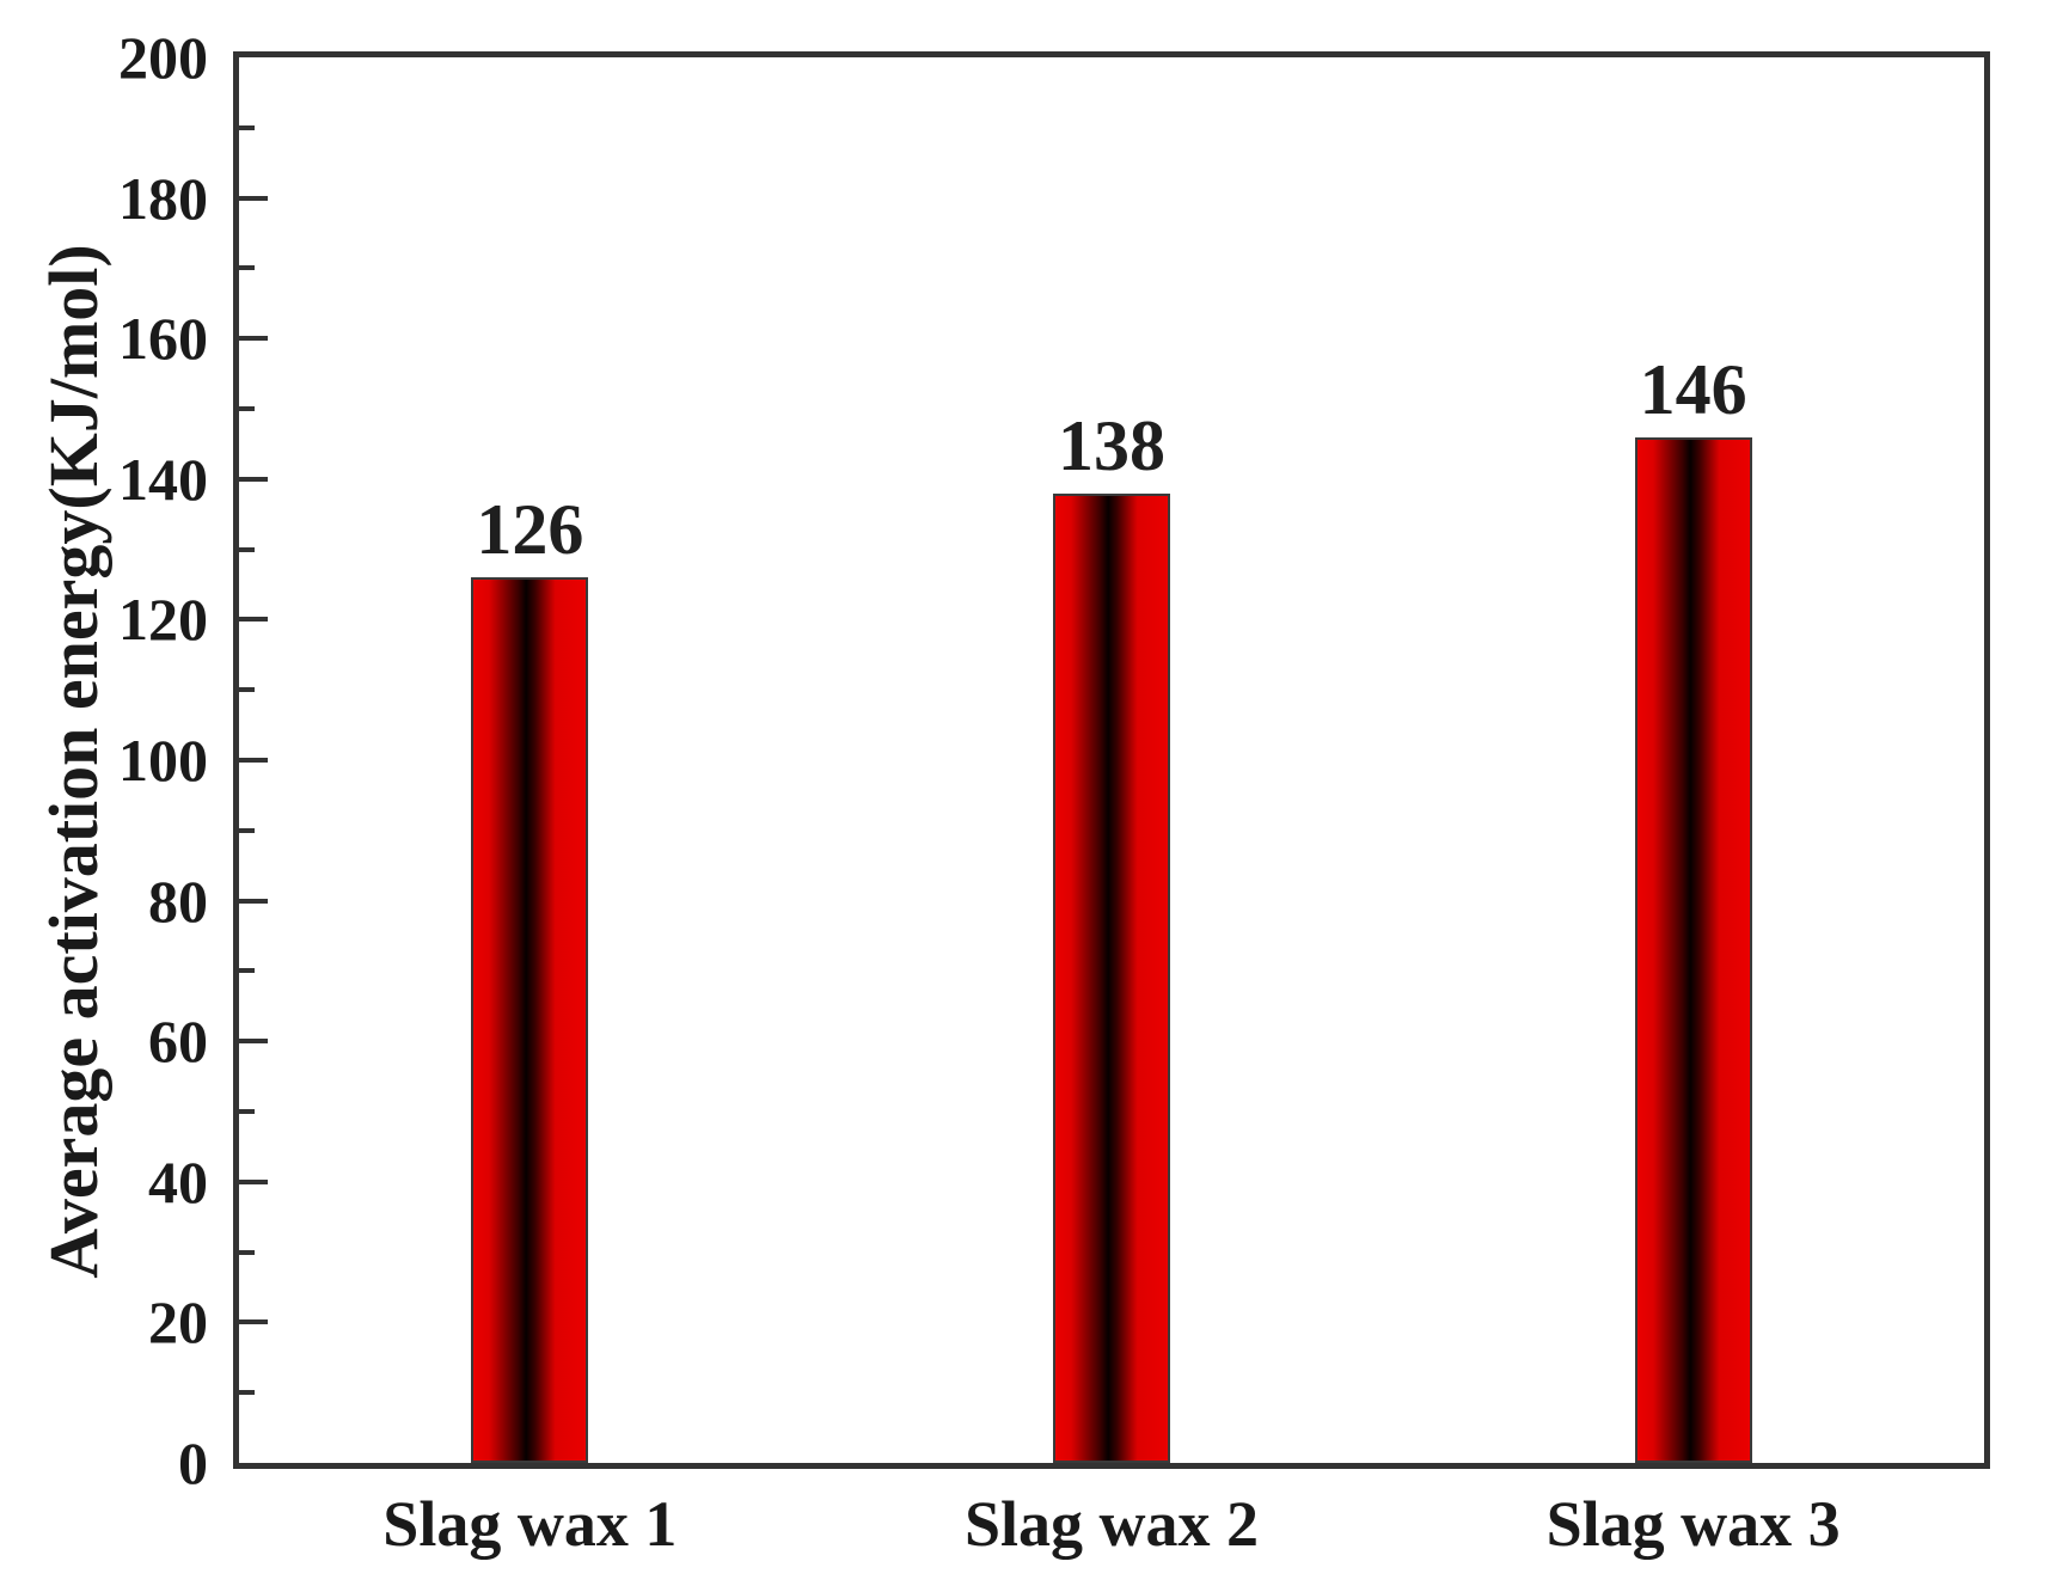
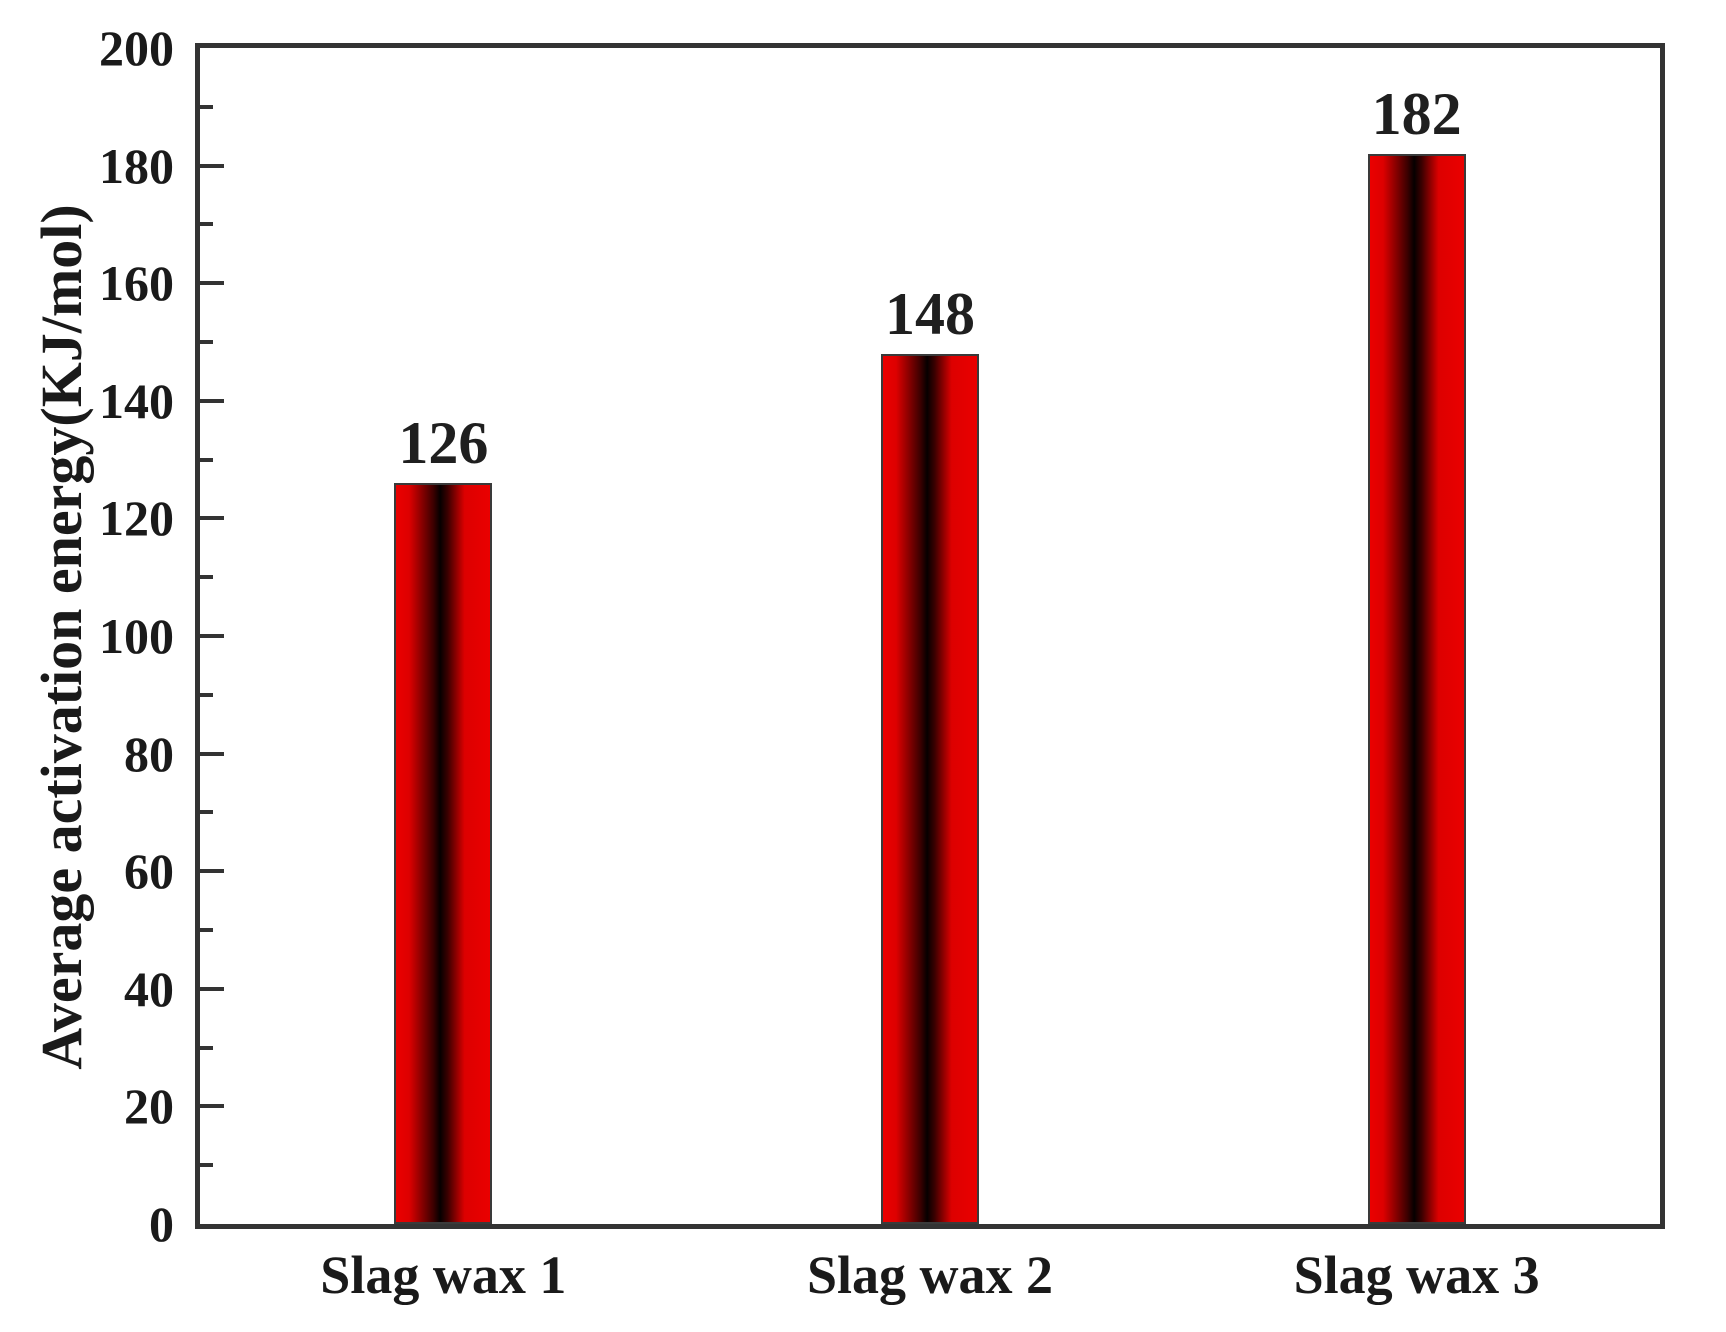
Slag wax 2: 138 -> 148
Slag wax 3: 146 -> 182
